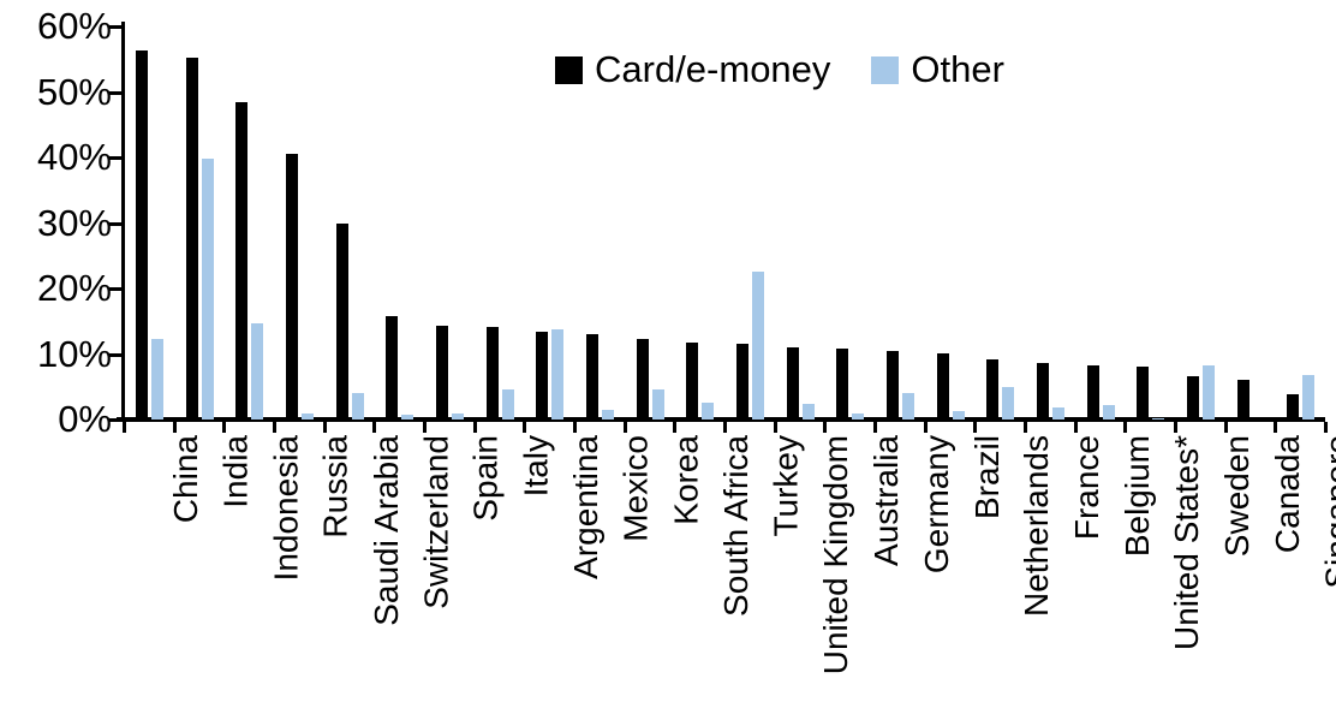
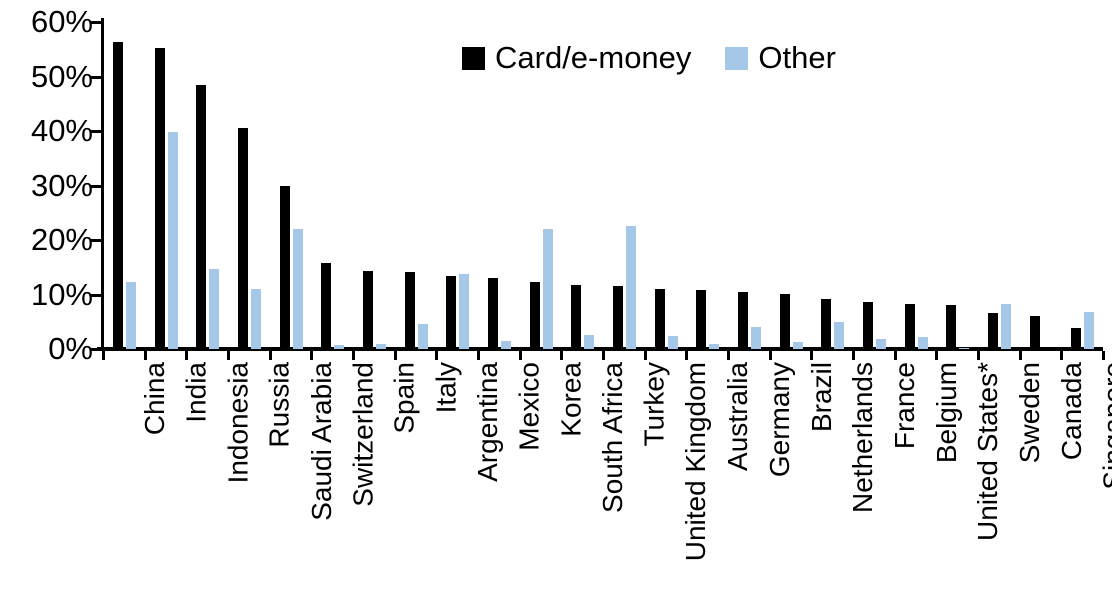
Other/Russia: 1% -> 11%
Other/Saudi Arabia: 4% -> 22%
Other/Korea: 5% -> 22%
